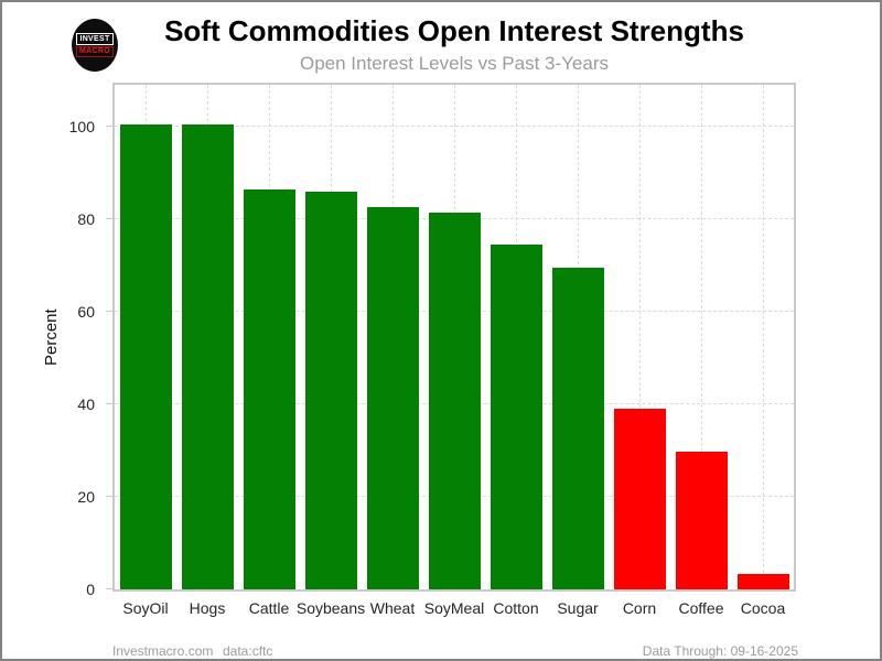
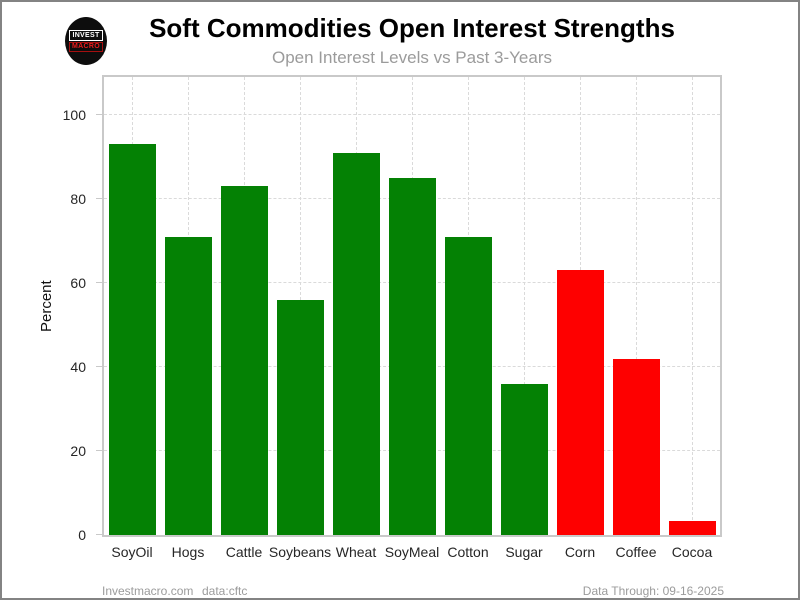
SoyOil: 100 -> 93
Hogs: 100 -> 71
Cattle: 86 -> 83
Soybeans: 86 -> 56
Wheat: 83 -> 91
SoyMeal: 81 -> 85
Cotton: 74 -> 71
Sugar: 70 -> 36
Corn: 39 -> 63
Coffee: 30 -> 42
